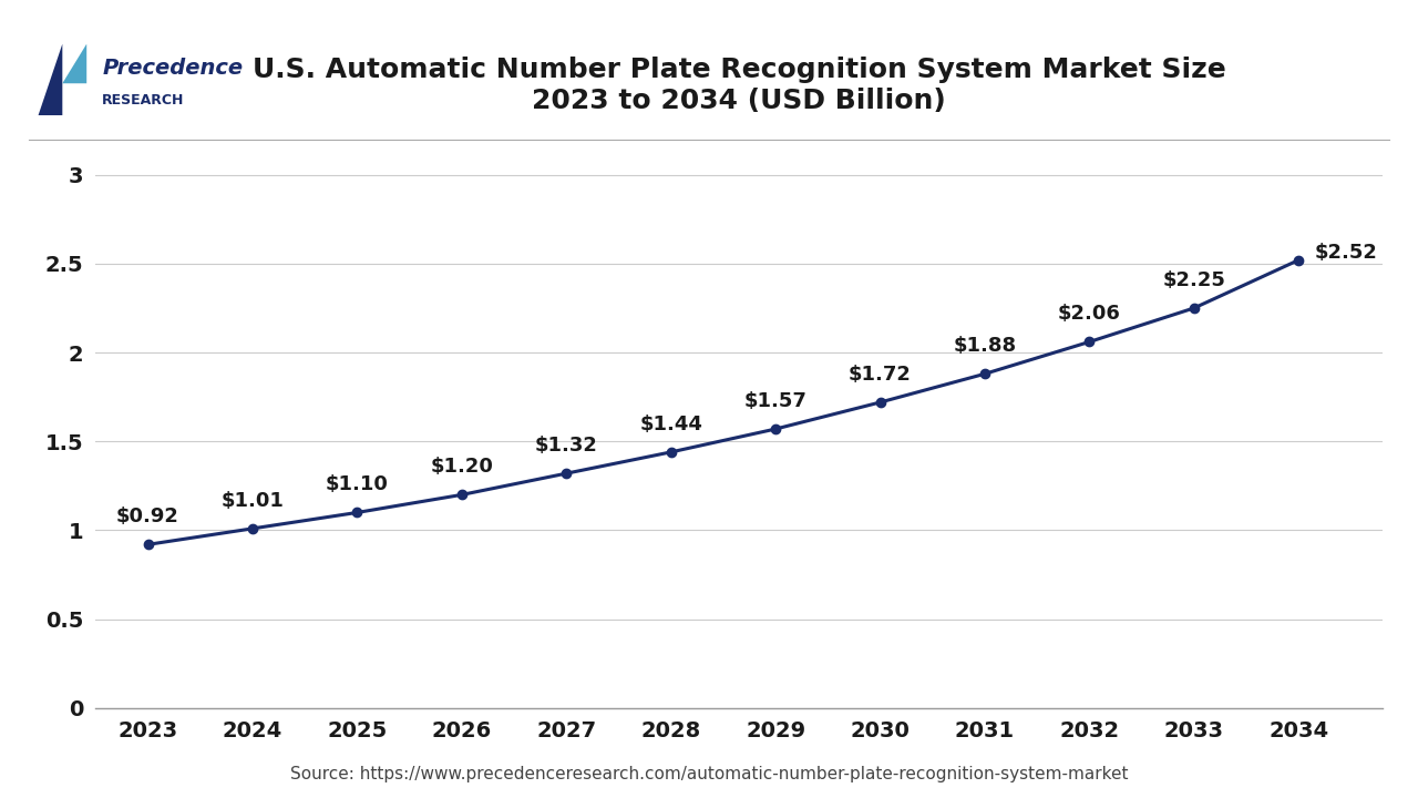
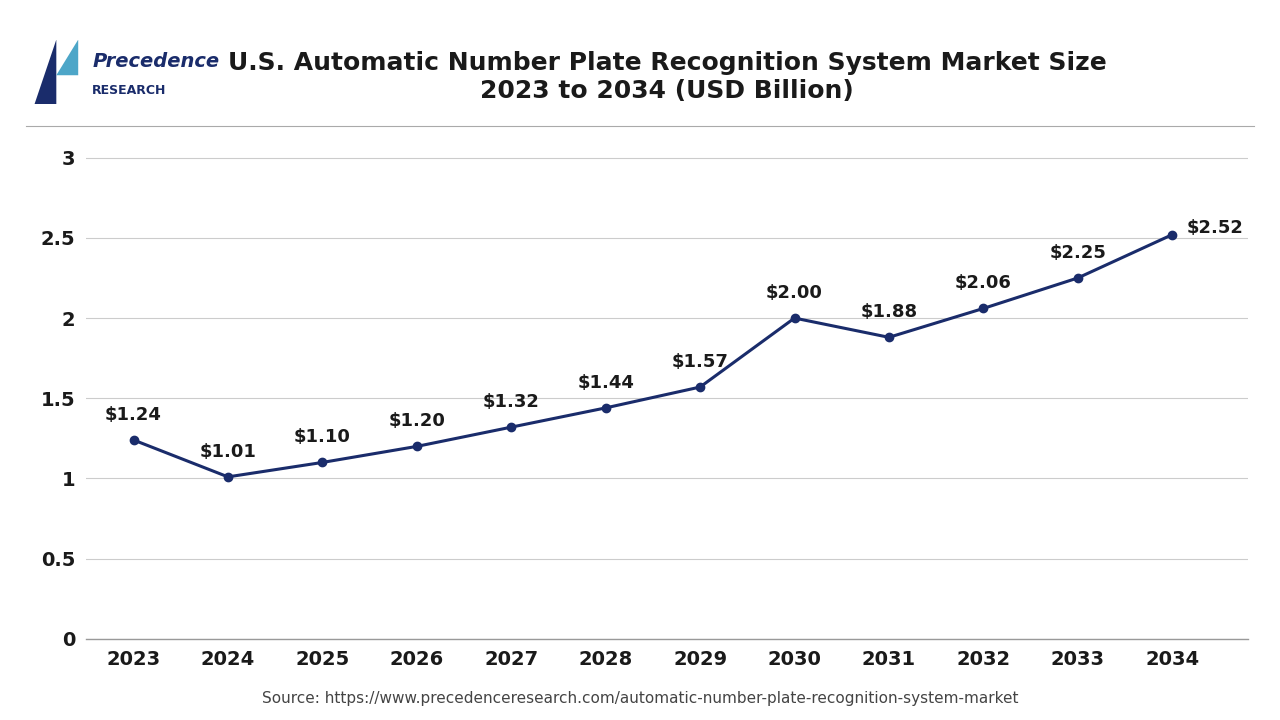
2023: $0.92 -> $1.24
2030: $1.72 -> $2.00
